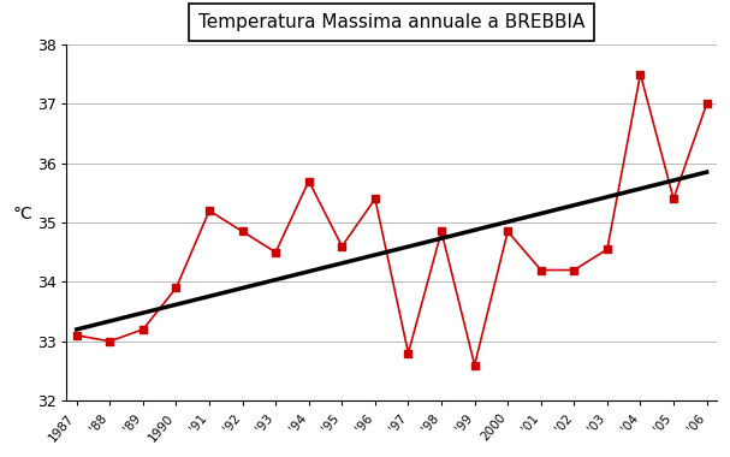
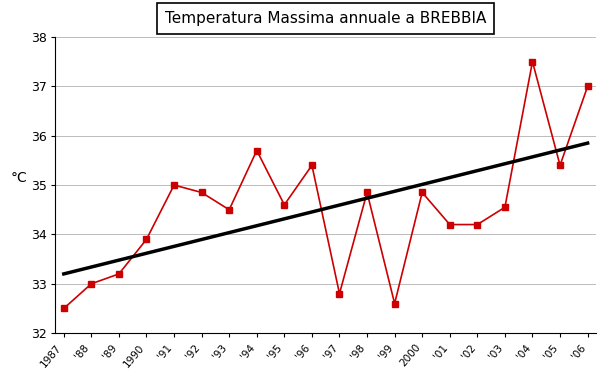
1987: 33.10 -> 32.50
'91: 35.20 -> 35.00
